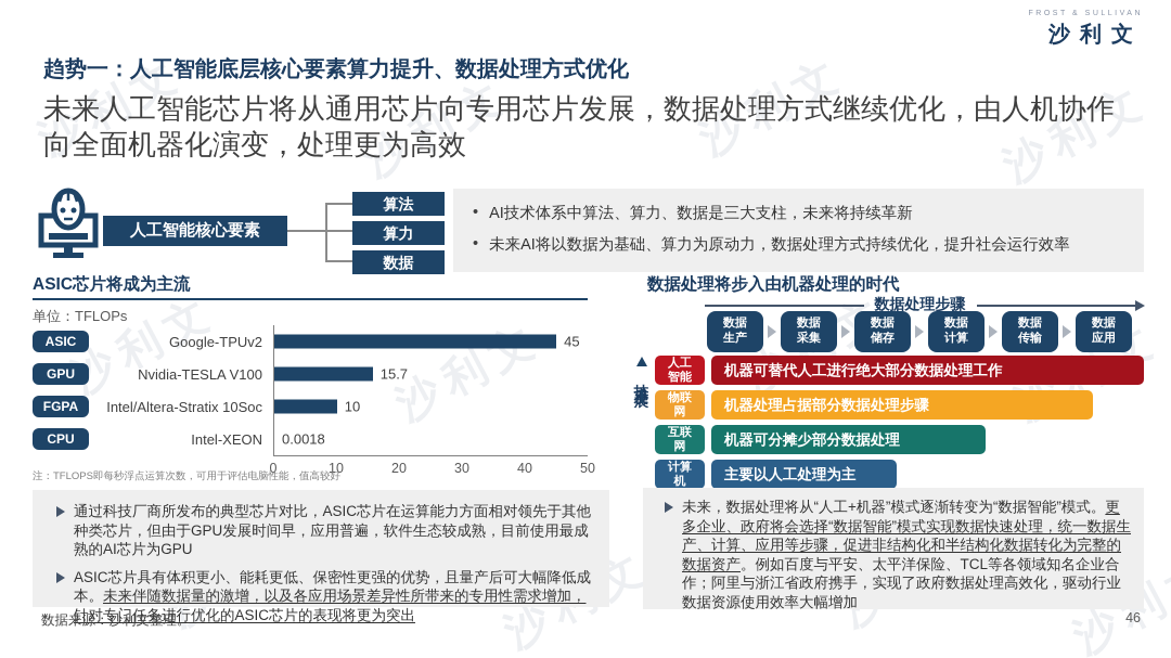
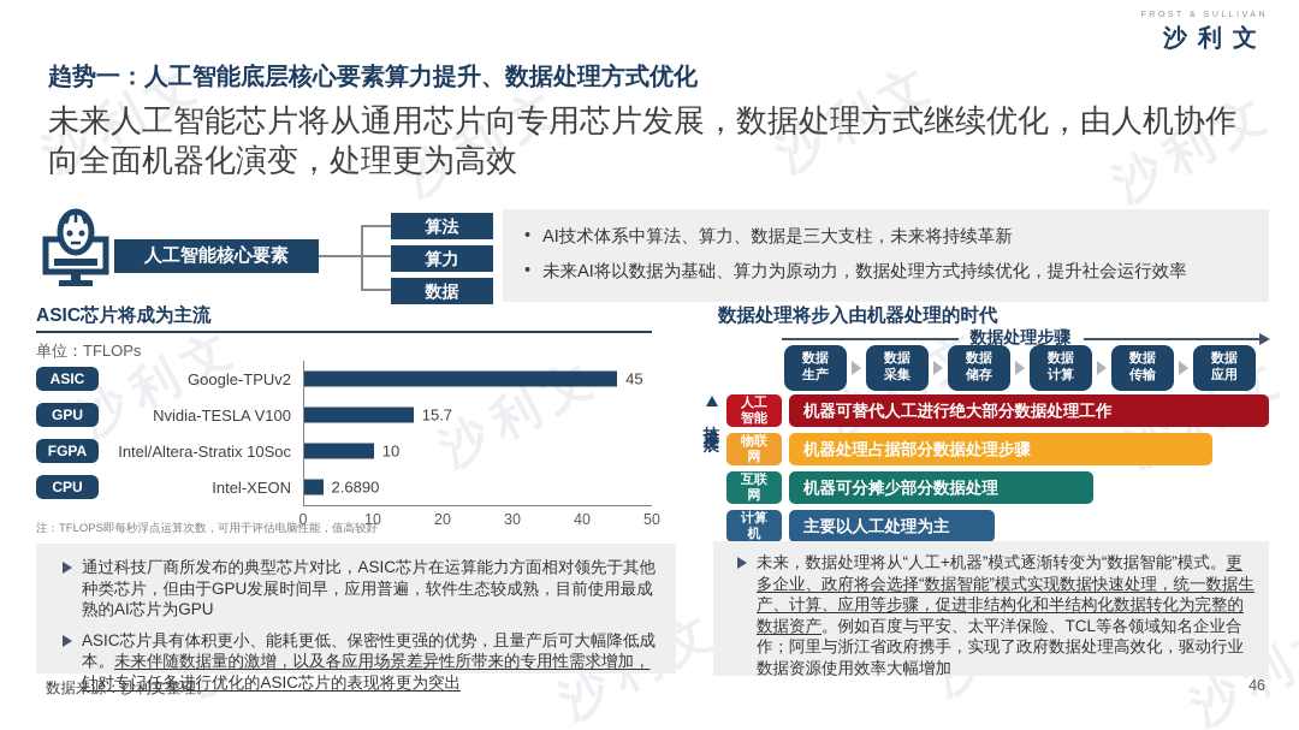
Intel-XEON: 0.0018 -> 2.6890
